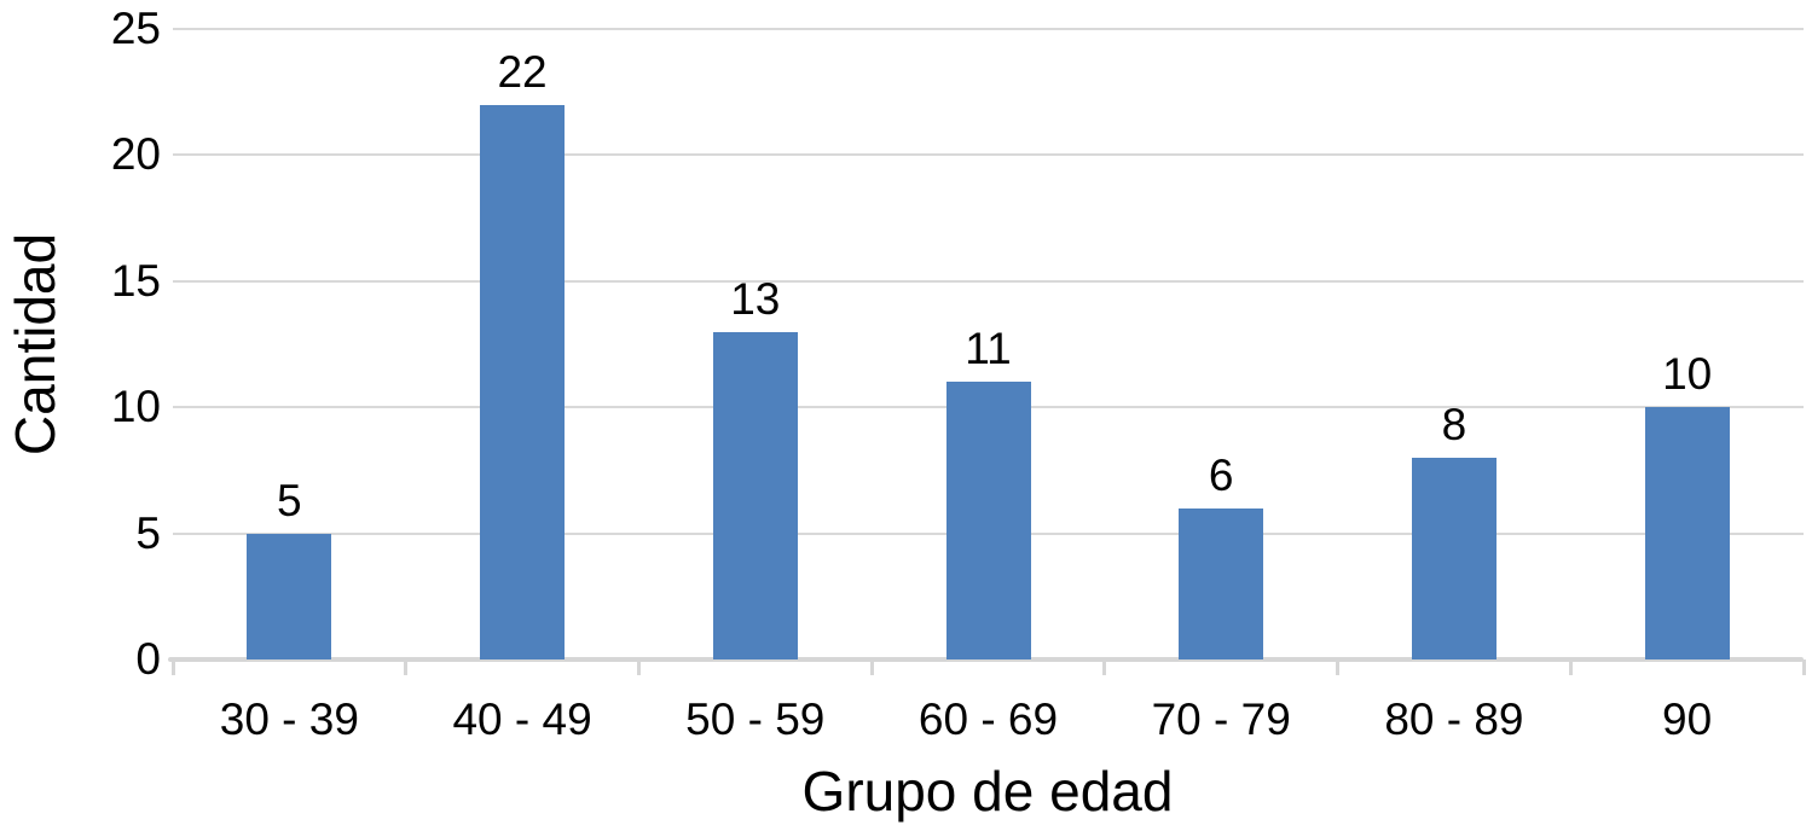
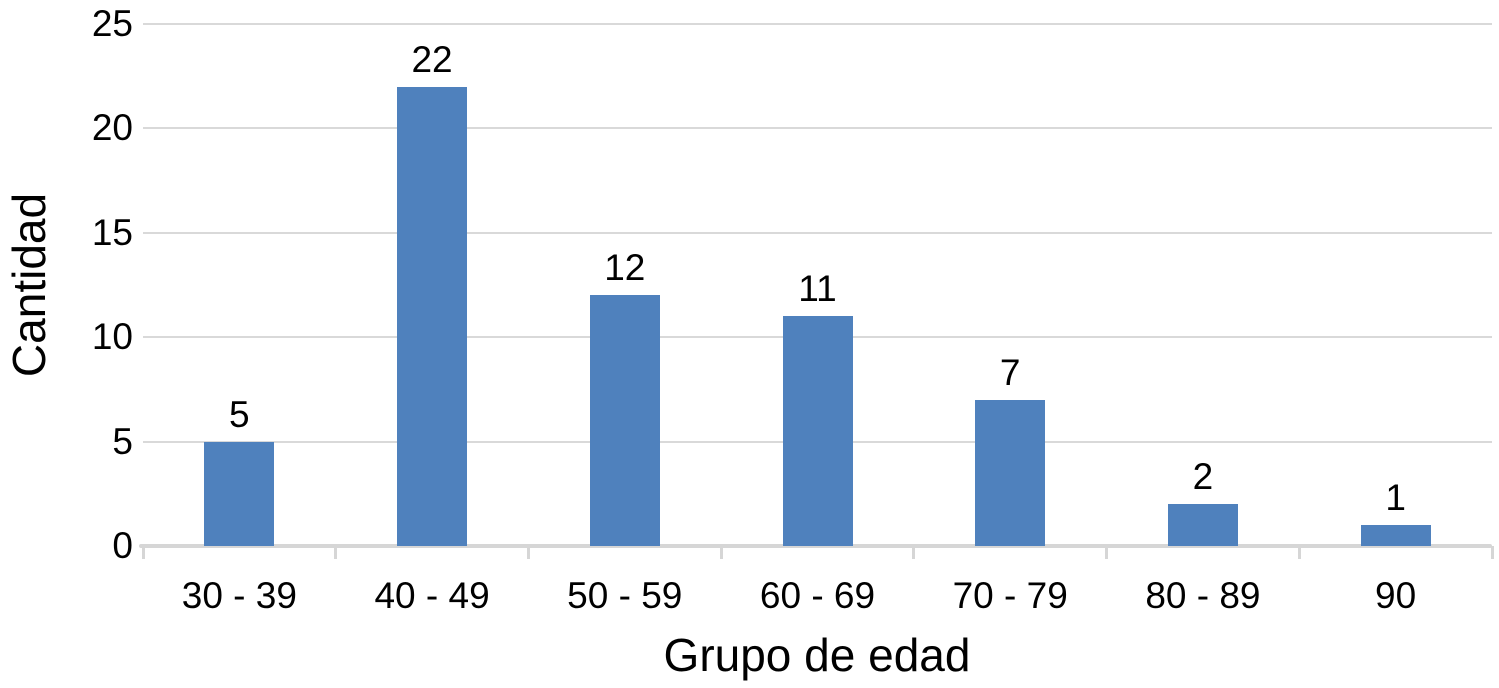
50 - 59: 13 -> 12
70 - 79: 6 -> 7
80 - 89: 8 -> 2
90: 10 -> 1
